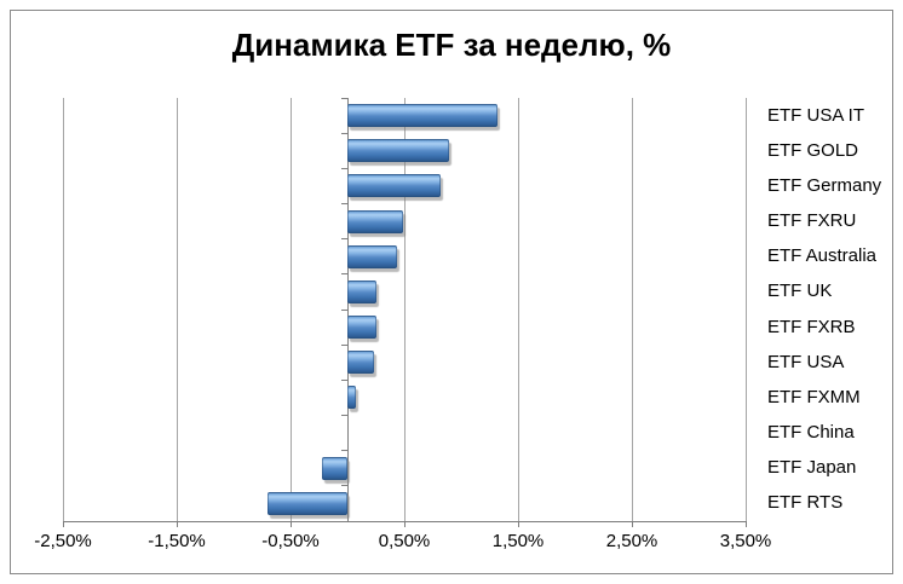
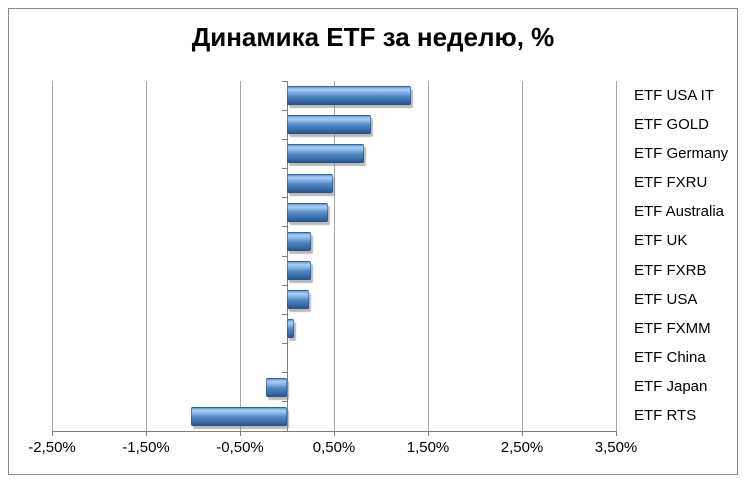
ETF RTS: -0,7% -> -1,0%
